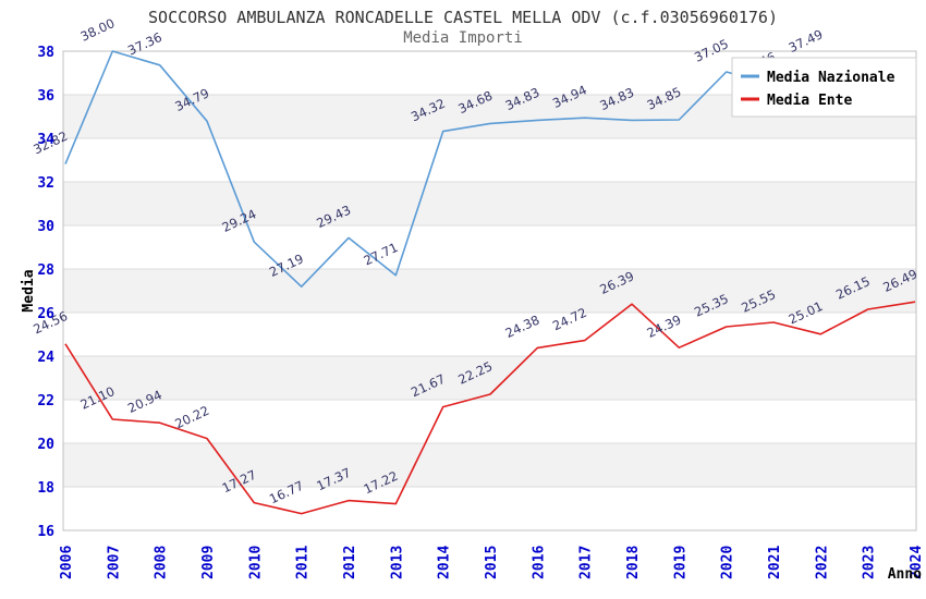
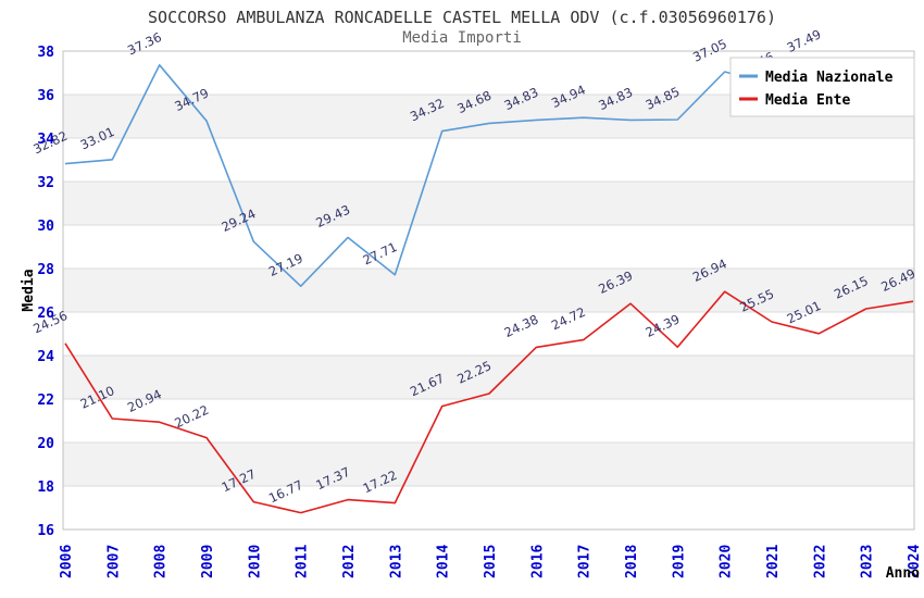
Media Nazionale/2007: 38.00 -> 33.01
Media Ente/2020: 25.35 -> 26.94
